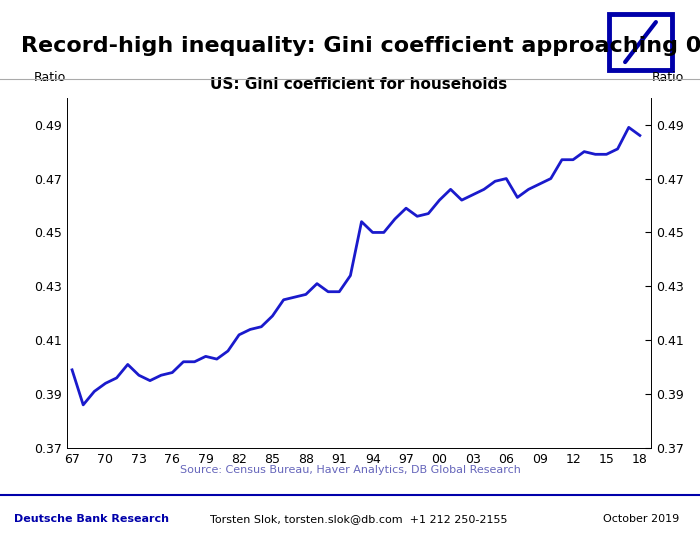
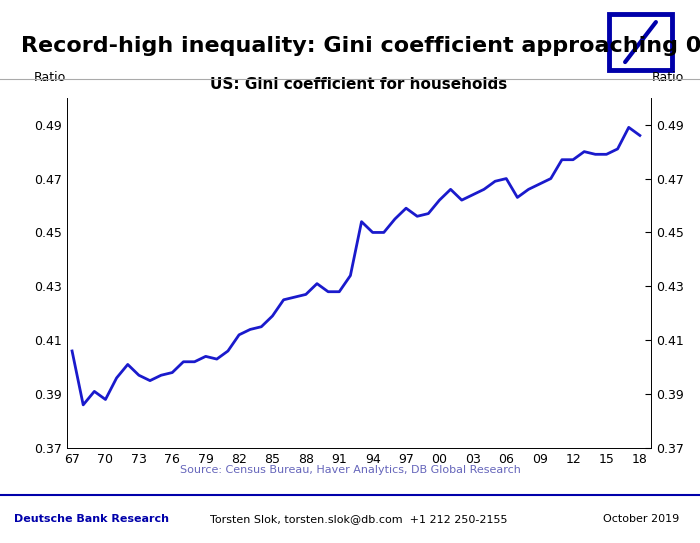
67: 0.399 -> 0.406
70: 0.394 -> 0.388
